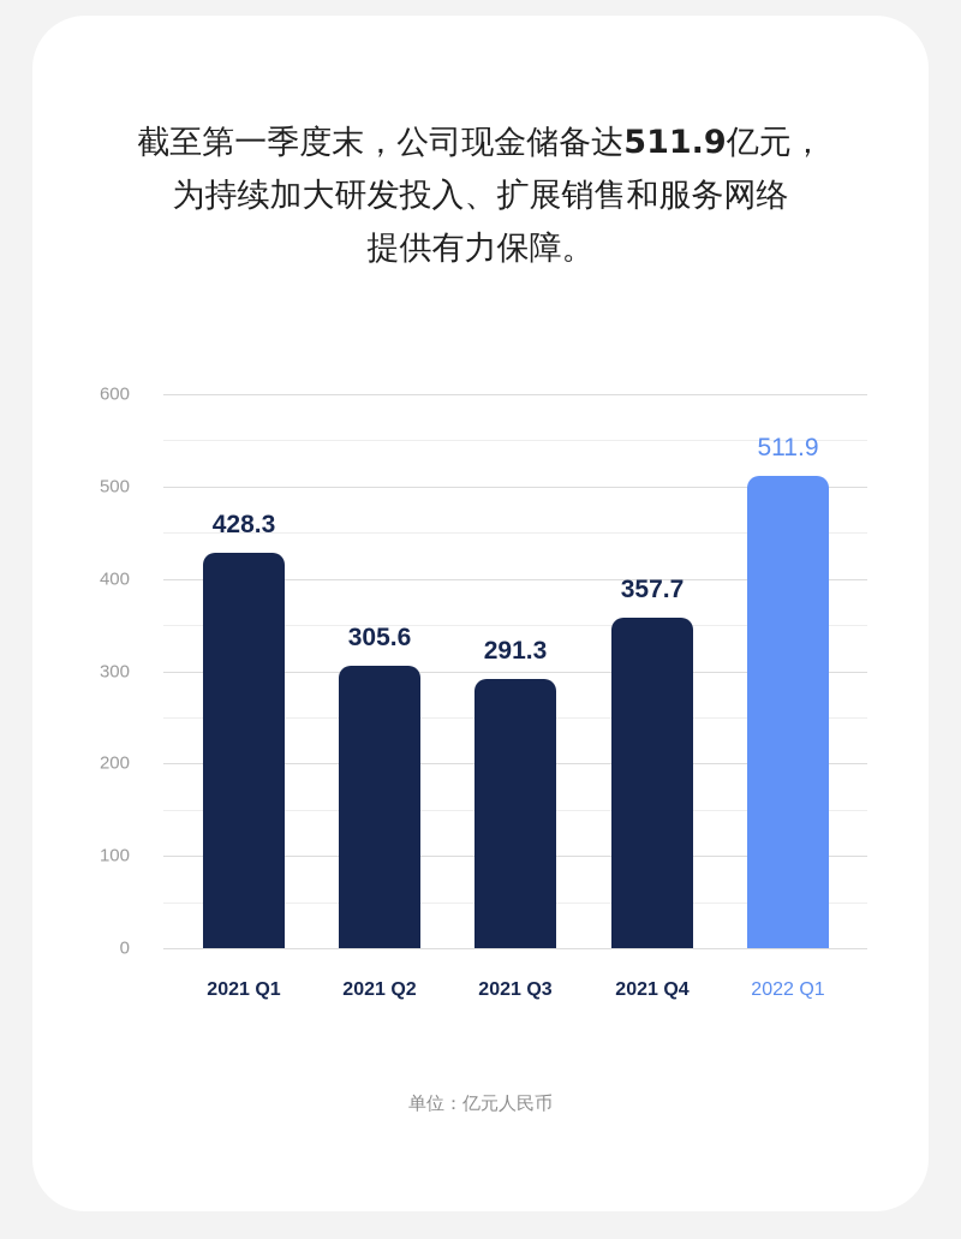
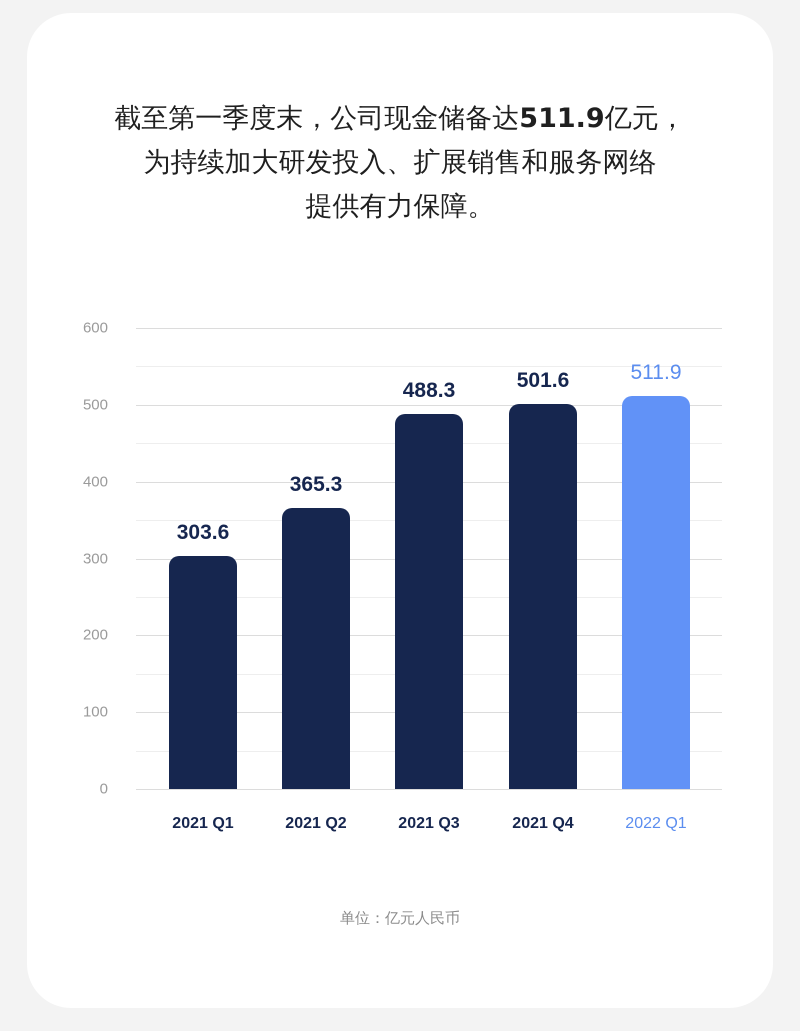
2021 Q1: 428.3 -> 303.6
2021 Q2: 305.6 -> 365.3
2021 Q3: 291.3 -> 488.3
2021 Q4: 357.7 -> 501.6
